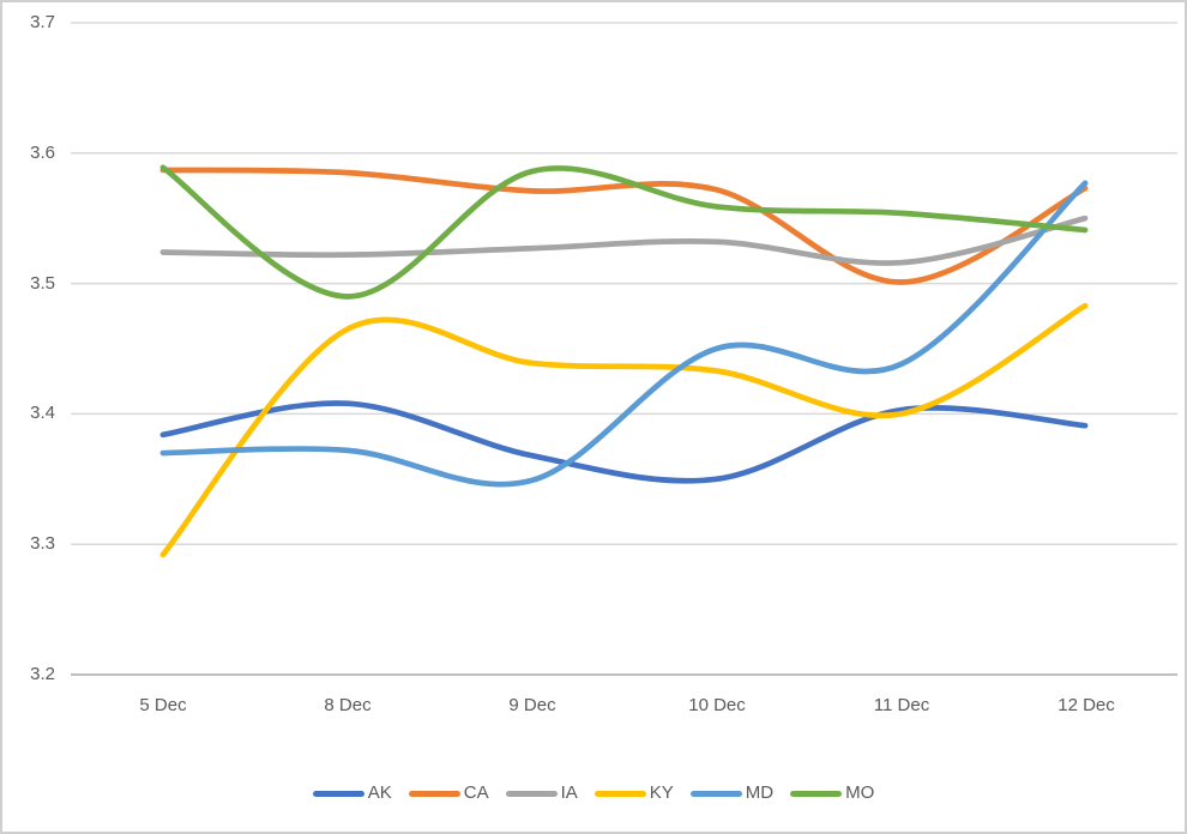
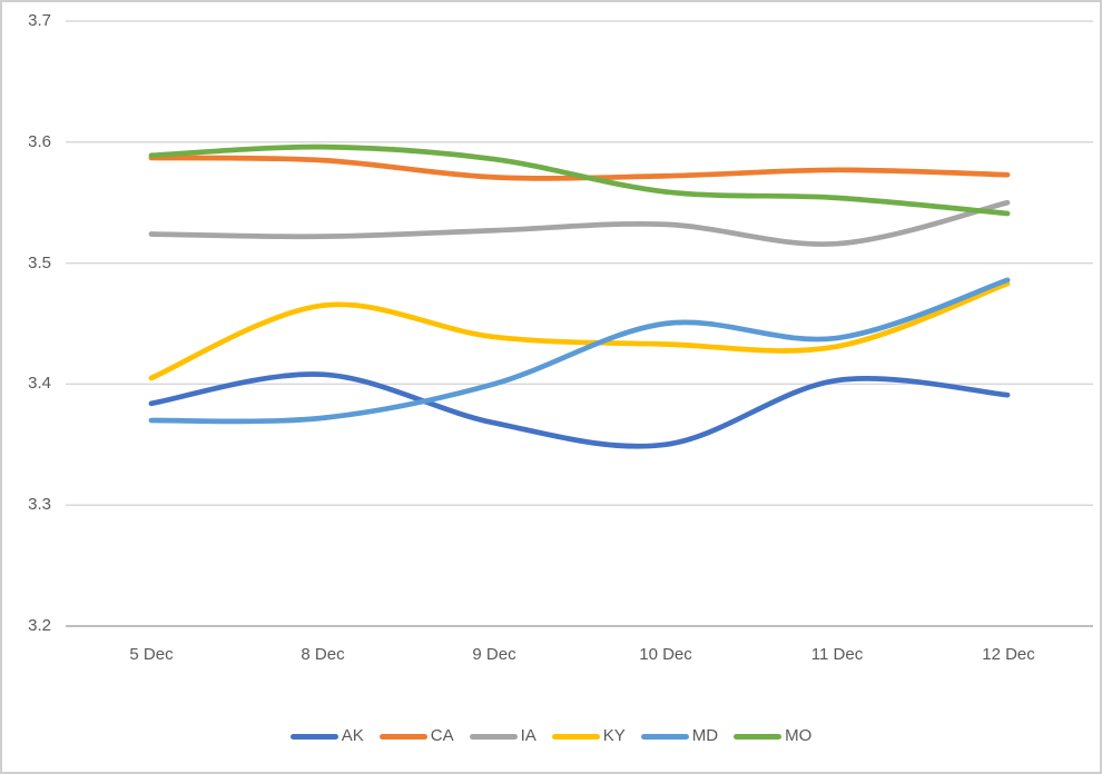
KY/5 Dec: 3.292 -> 3.405
MO/8 Dec: 3.490 -> 3.596
MD/9 Dec: 3.349 -> 3.400
CA/11 Dec: 3.501 -> 3.577
KY/11 Dec: 3.400 -> 3.431
MD/12 Dec: 3.577 -> 3.486
